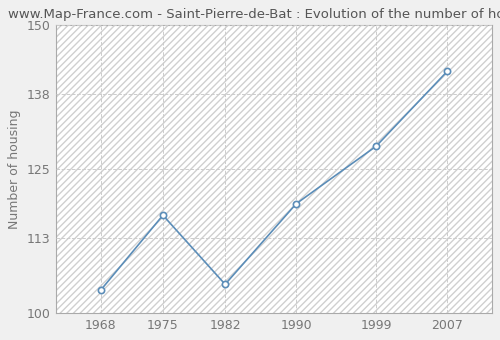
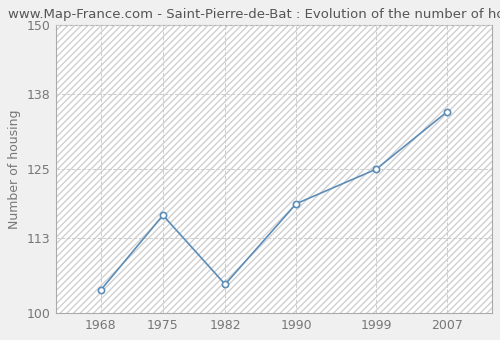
1999: 129 -> 125
2007: 142 -> 135
